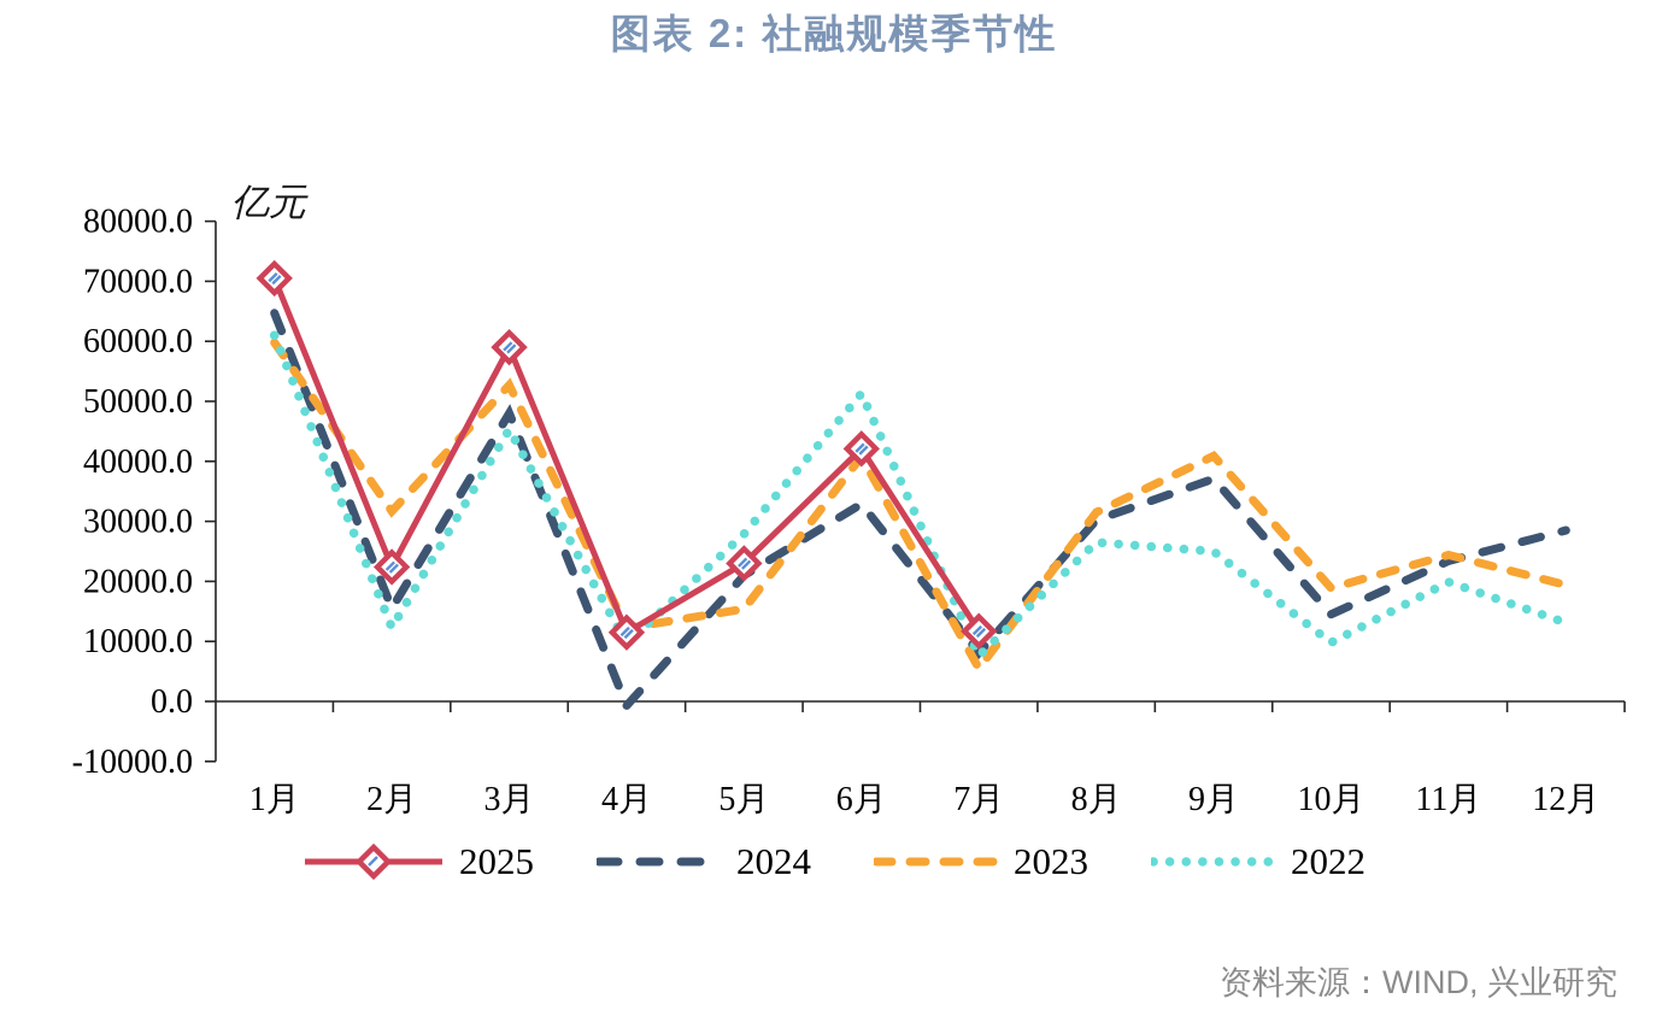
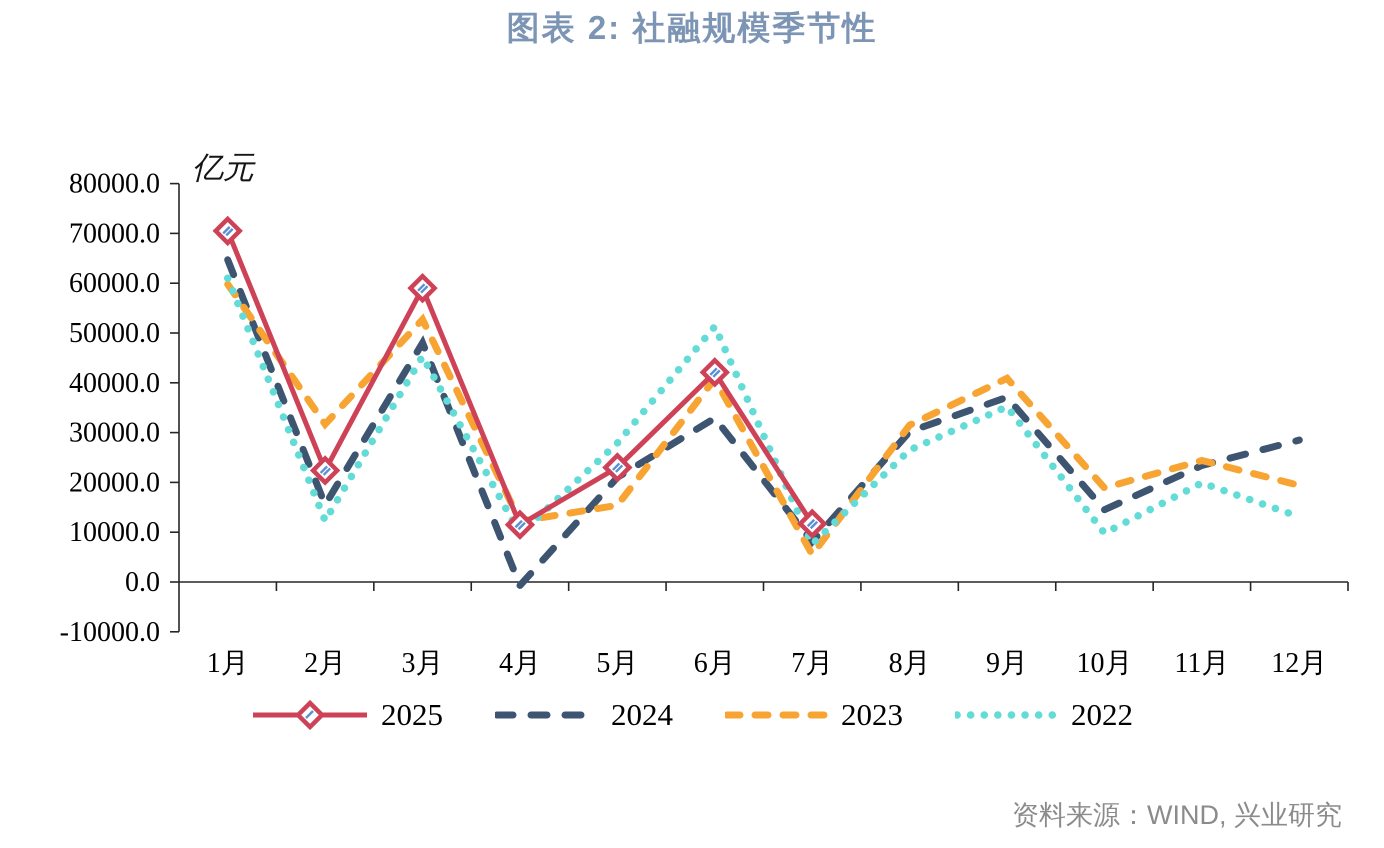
2022/9月: 25000 -> 35000
